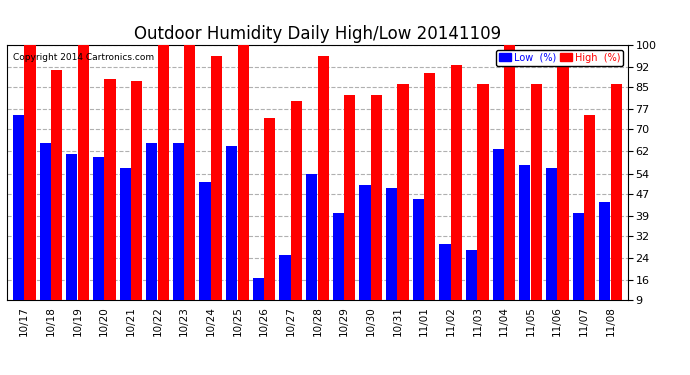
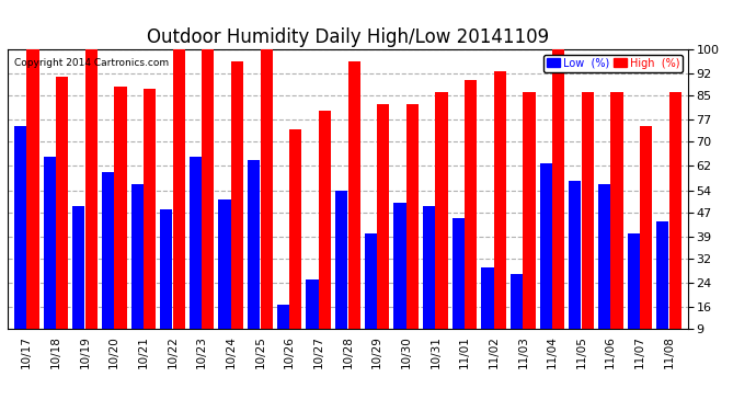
Low (%)/10/19: 61 -> 49
Low (%)/10/22: 65 -> 48
High (%)/11/06: 93 -> 86
